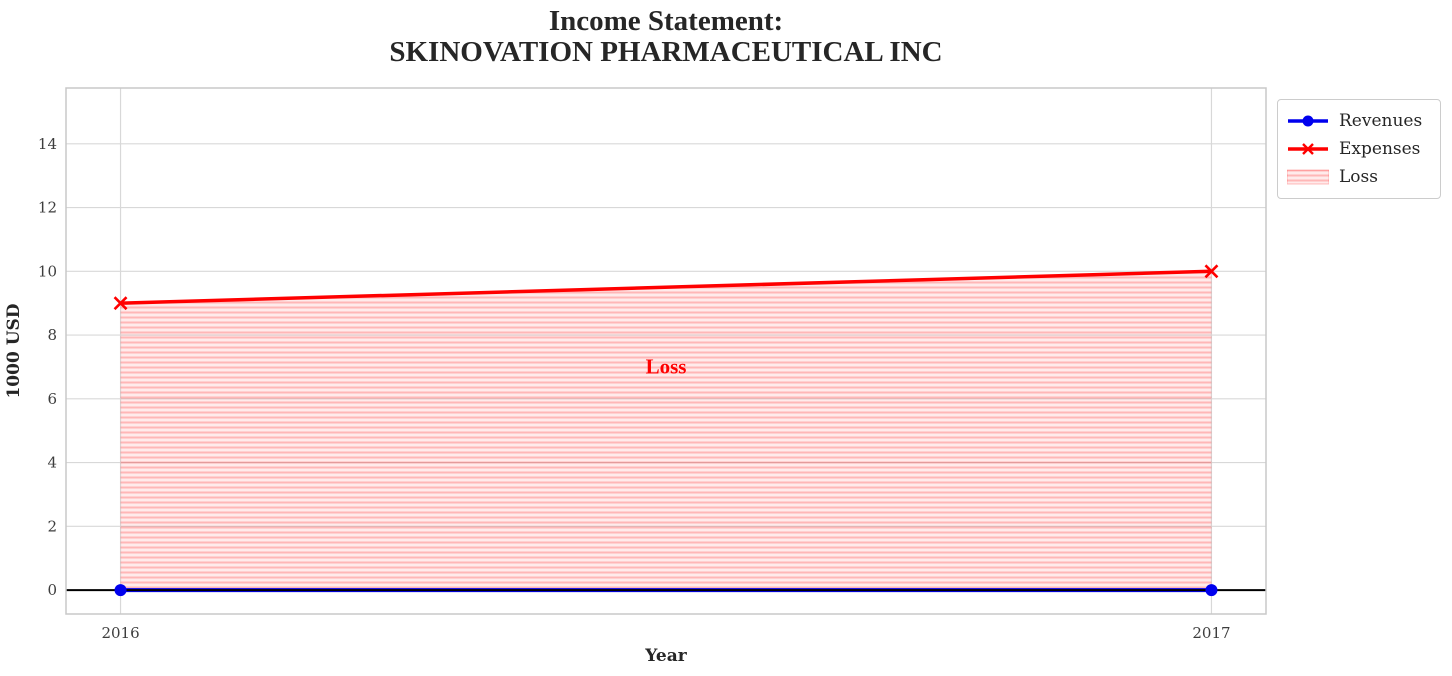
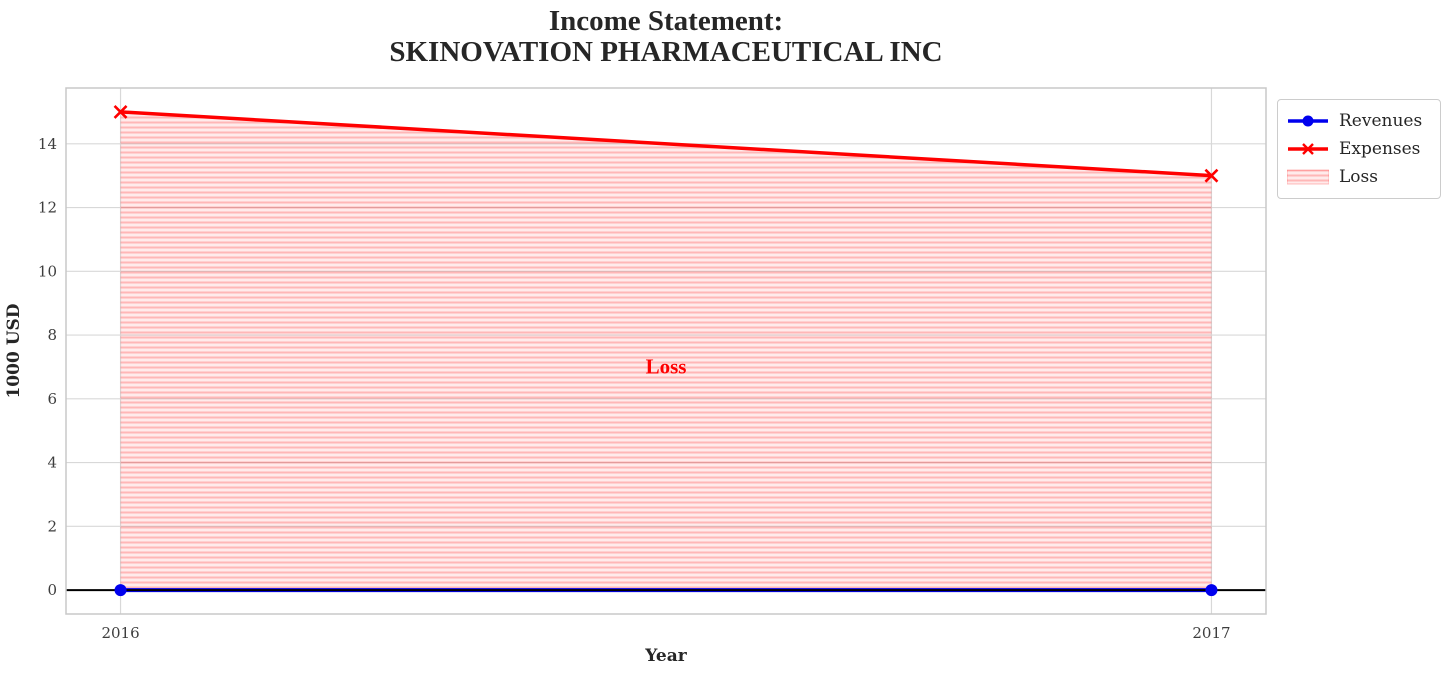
Expenses/2016: 9 -> 15
Expenses/2017: 10 -> 13
